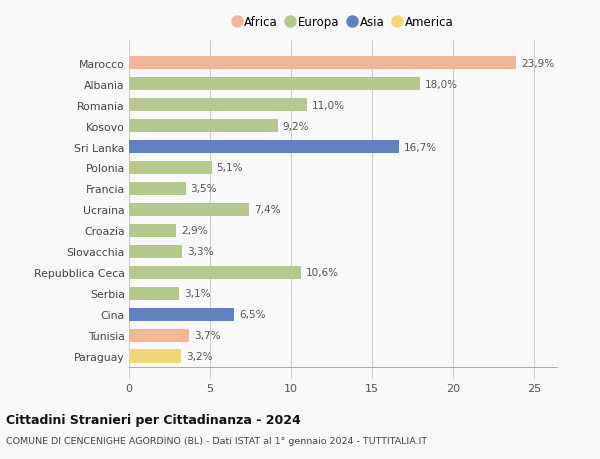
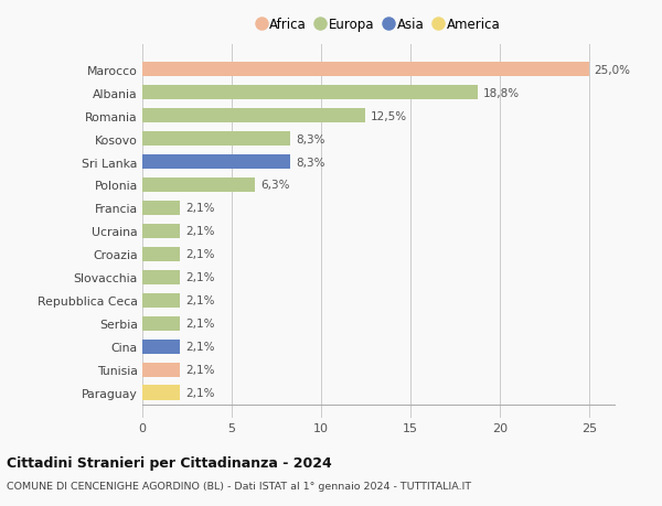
Marocco: 23,9% -> 25,0%
Albania: 18,0% -> 18,8%
Romania: 11,0% -> 12,5%
Kosovo: 9,2% -> 8,3%
Sri Lanka: 16,7% -> 8,3%
Polonia: 5,1% -> 6,3%
Francia: 3,5% -> 2,1%
Ucraina: 7,4% -> 2,1%
Croazia: 2,9% -> 2,1%
Slovacchia: 3,3% -> 2,1%
Repubblica Ceca: 10,6% -> 2,1%
Serbia: 3,1% -> 2,1%
Cina: 6,5% -> 2,1%
Tunisia: 3,7% -> 2,1%
Paraguay: 3,2% -> 2,1%
